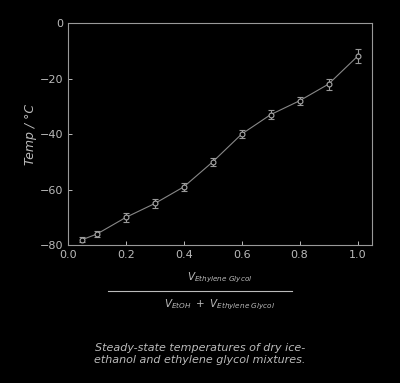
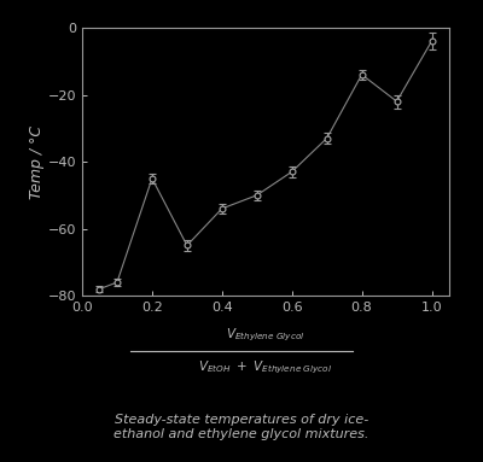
0.2: -70 -> -45
0.4: -59 -> -54
0.6: -40 -> -43
0.8: -28 -> -14
1.0: -12 -> -4
